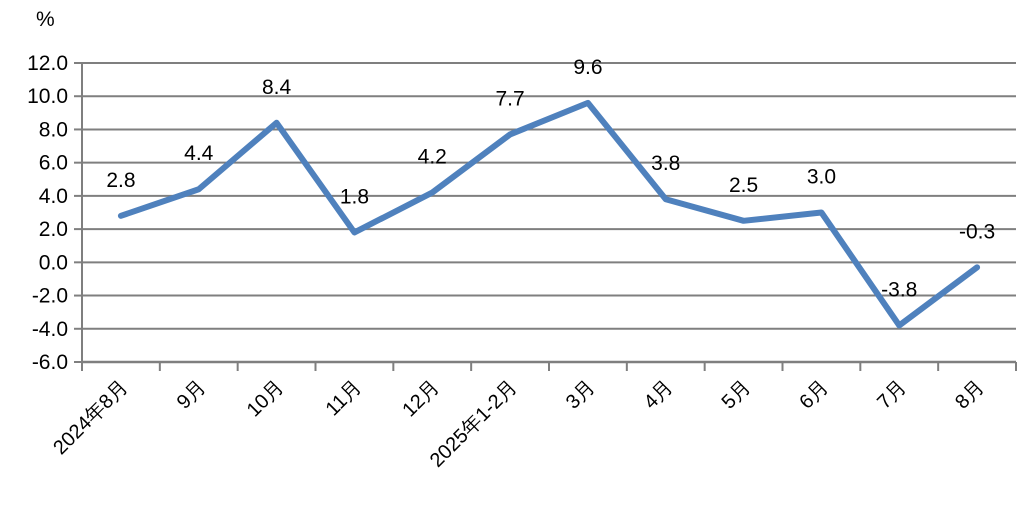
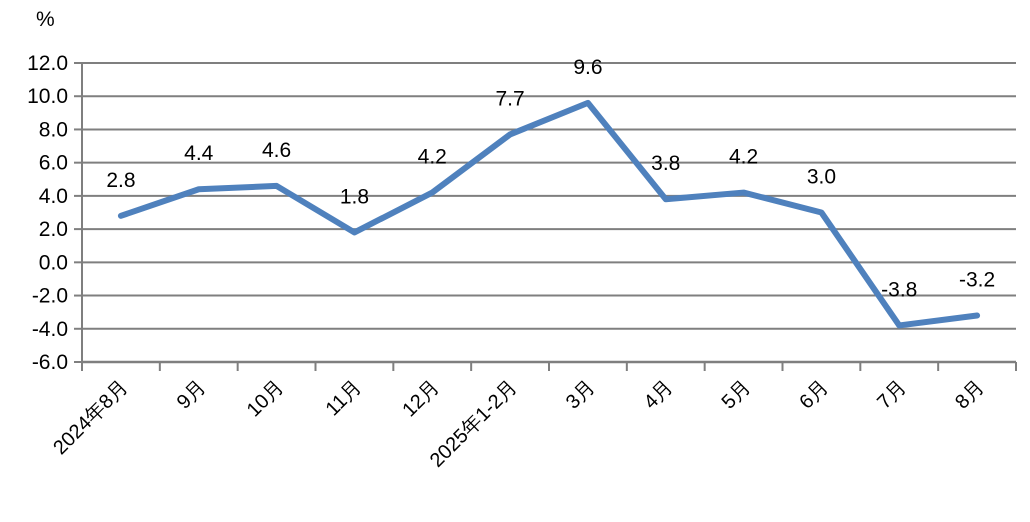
10月: 8.4 -> 4.6
5月: 2.5 -> 4.2
8月: -0.3 -> -3.2
